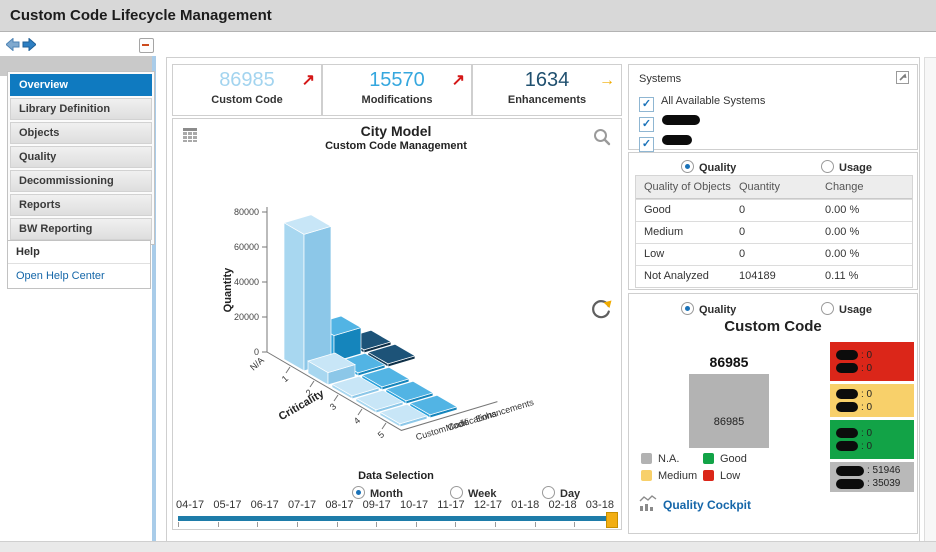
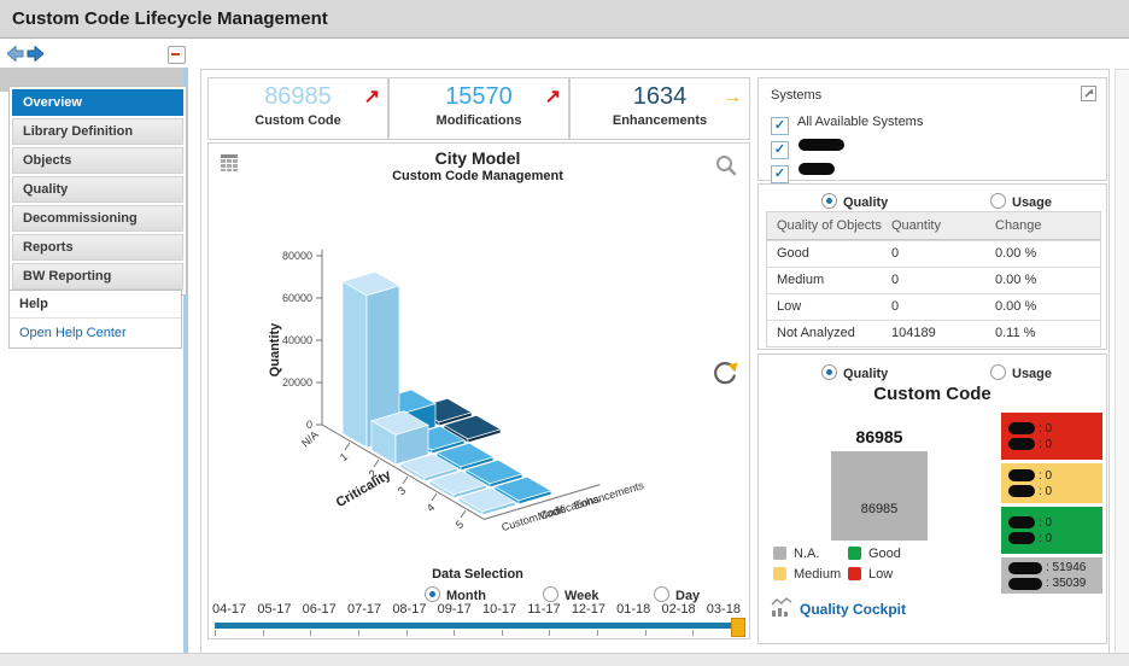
Custom Code/1: 78000 -> 72000
Modifications/1: 15000 -> 11000
Custom Code/2: 7000 -> 14000
